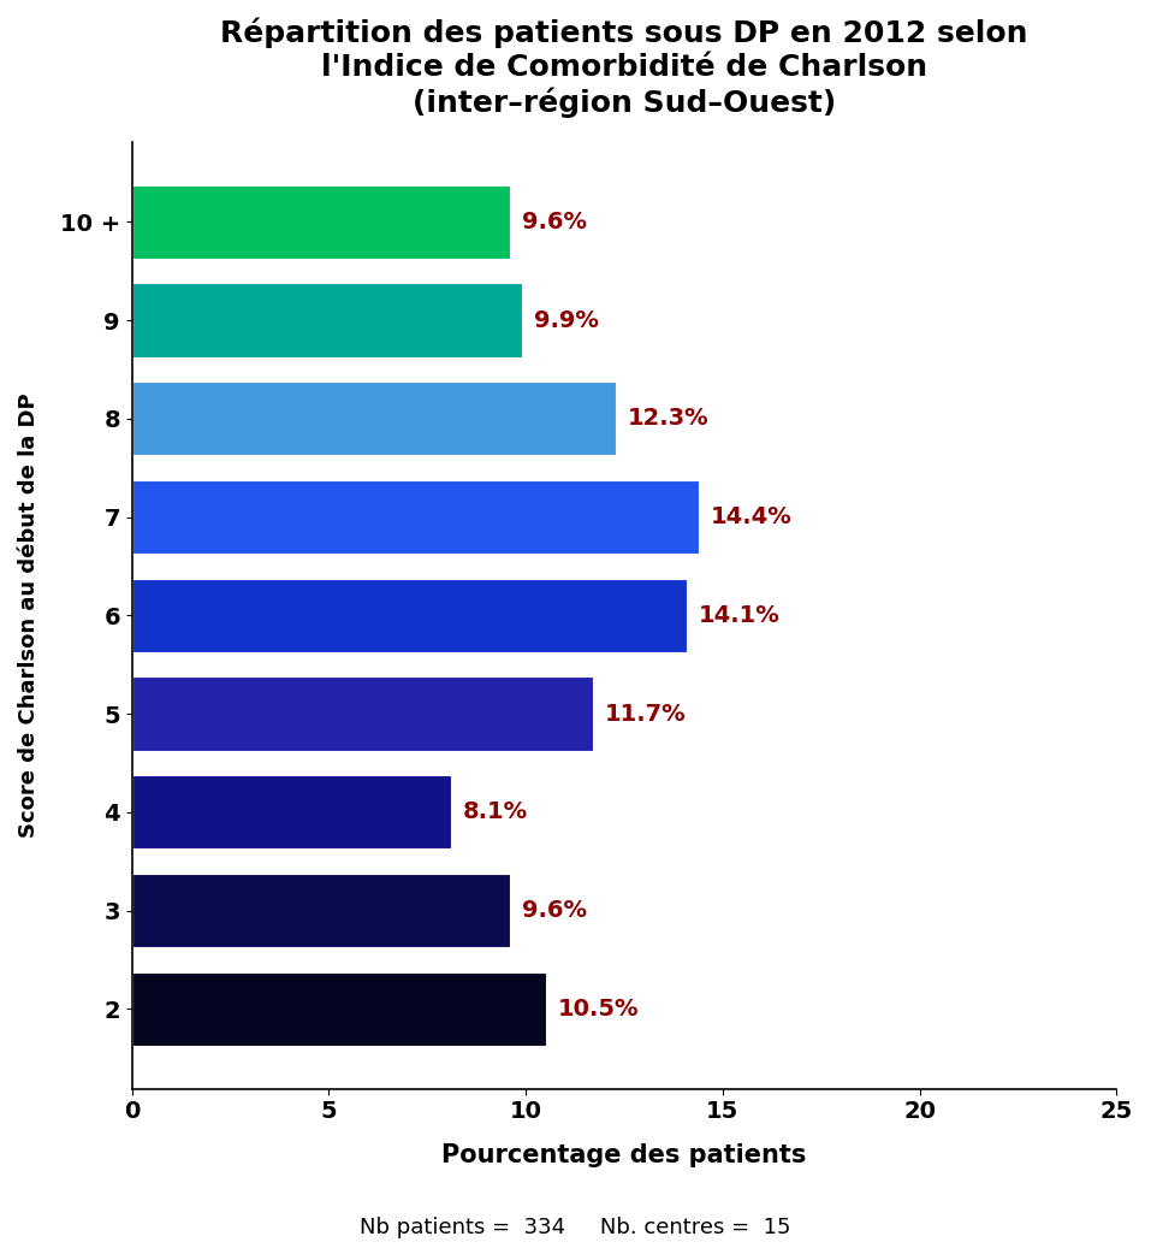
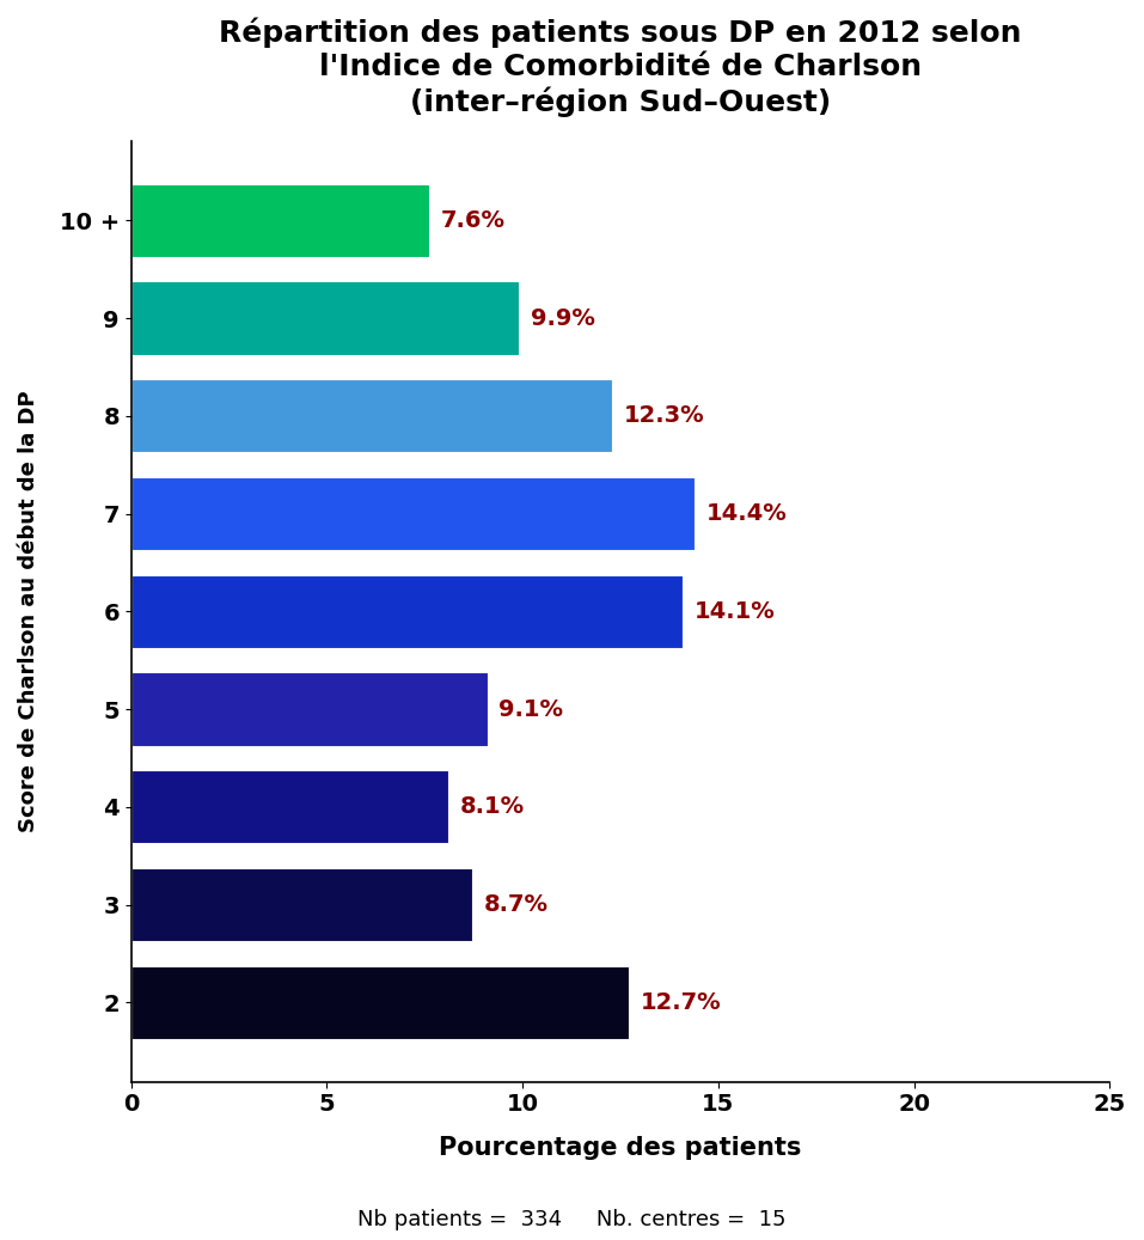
10 +: 9.6% -> 7.6%
5: 11.7% -> 9.1%
3: 9.6% -> 8.7%
2: 10.5% -> 12.7%
